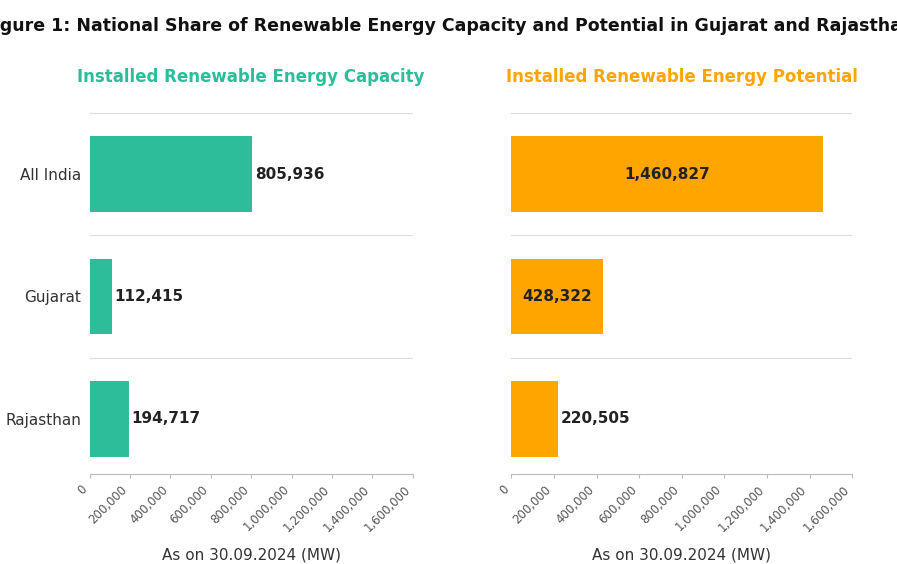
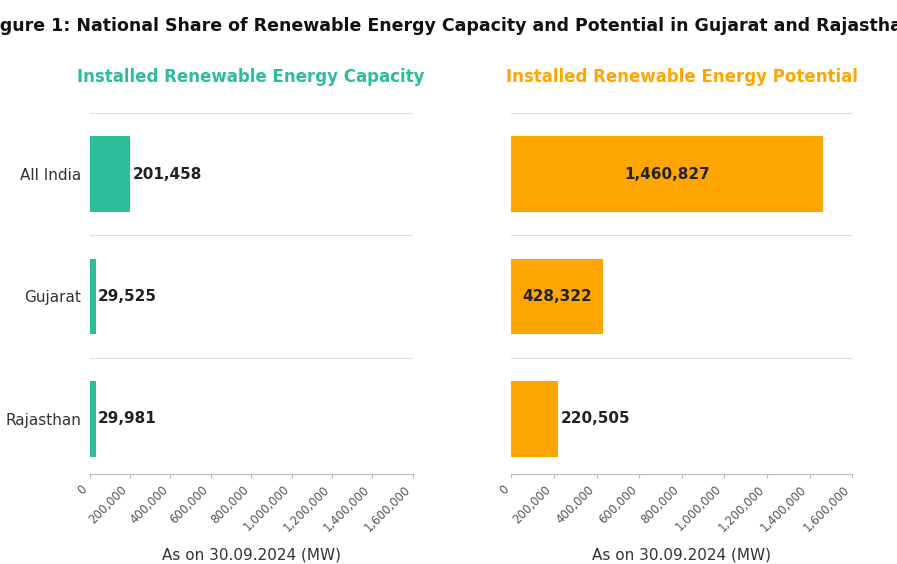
Installed Renewable Energy Capacity/All India: 805,936 -> 201,458
Installed Renewable Energy Capacity/Gujarat: 112,415 -> 29,525
Installed Renewable Energy Capacity/Rajasthan: 194,717 -> 29,981
